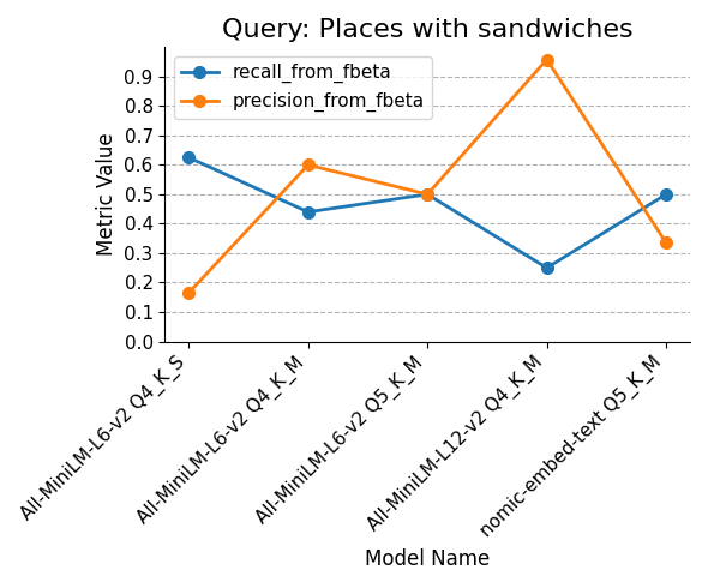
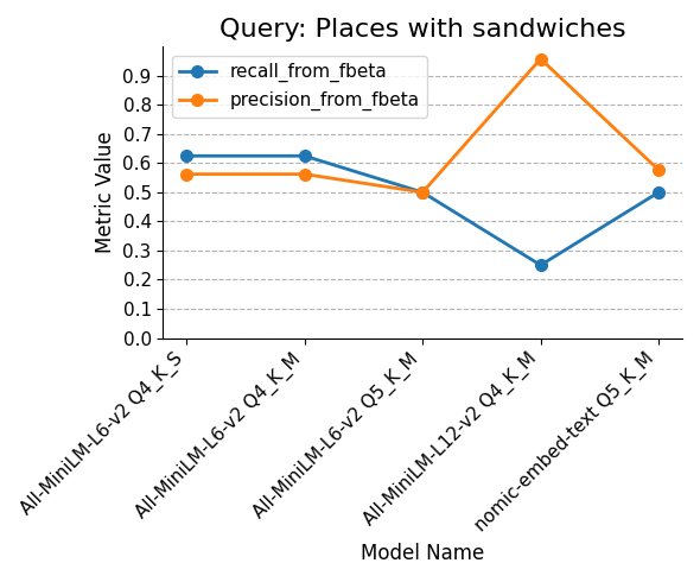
precision_from_fbeta/All-MiniLM-L6-v2 Q4_K_S: 0.165 -> 0.562
recall_from_fbeta/All-MiniLM-L6-v2 Q4_K_M: 0.440 -> 0.625
precision_from_fbeta/All-MiniLM-L6-v2 Q4_K_M: 0.600 -> 0.562
precision_from_fbeta/nomic-embed-text Q5_K_M: 0.335 -> 0.577
